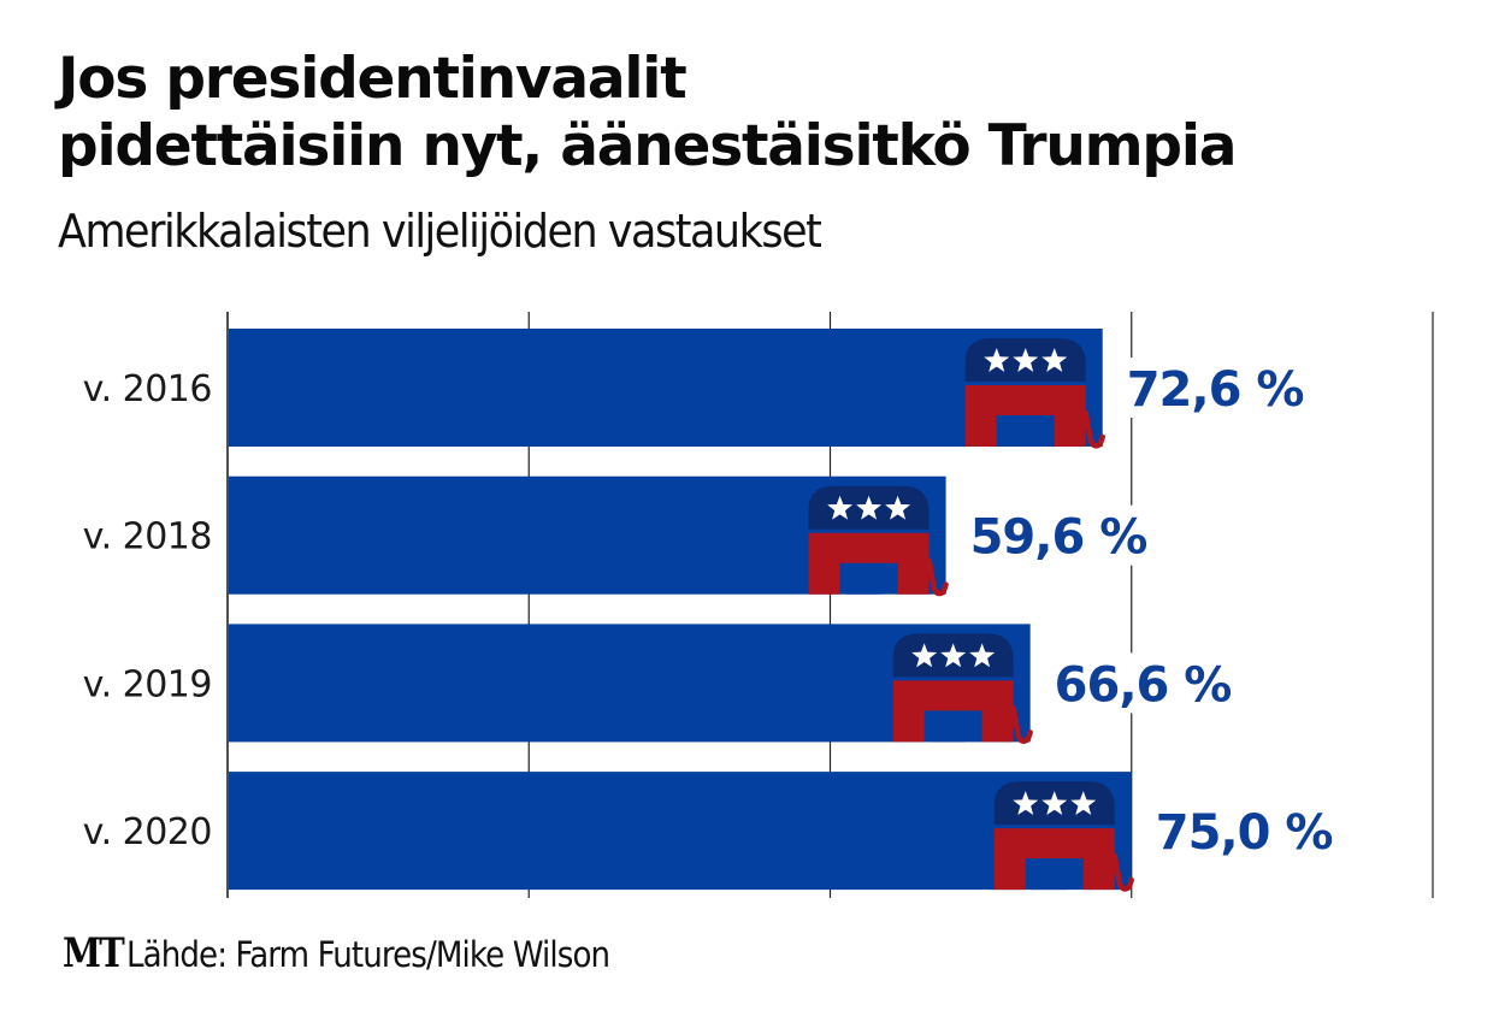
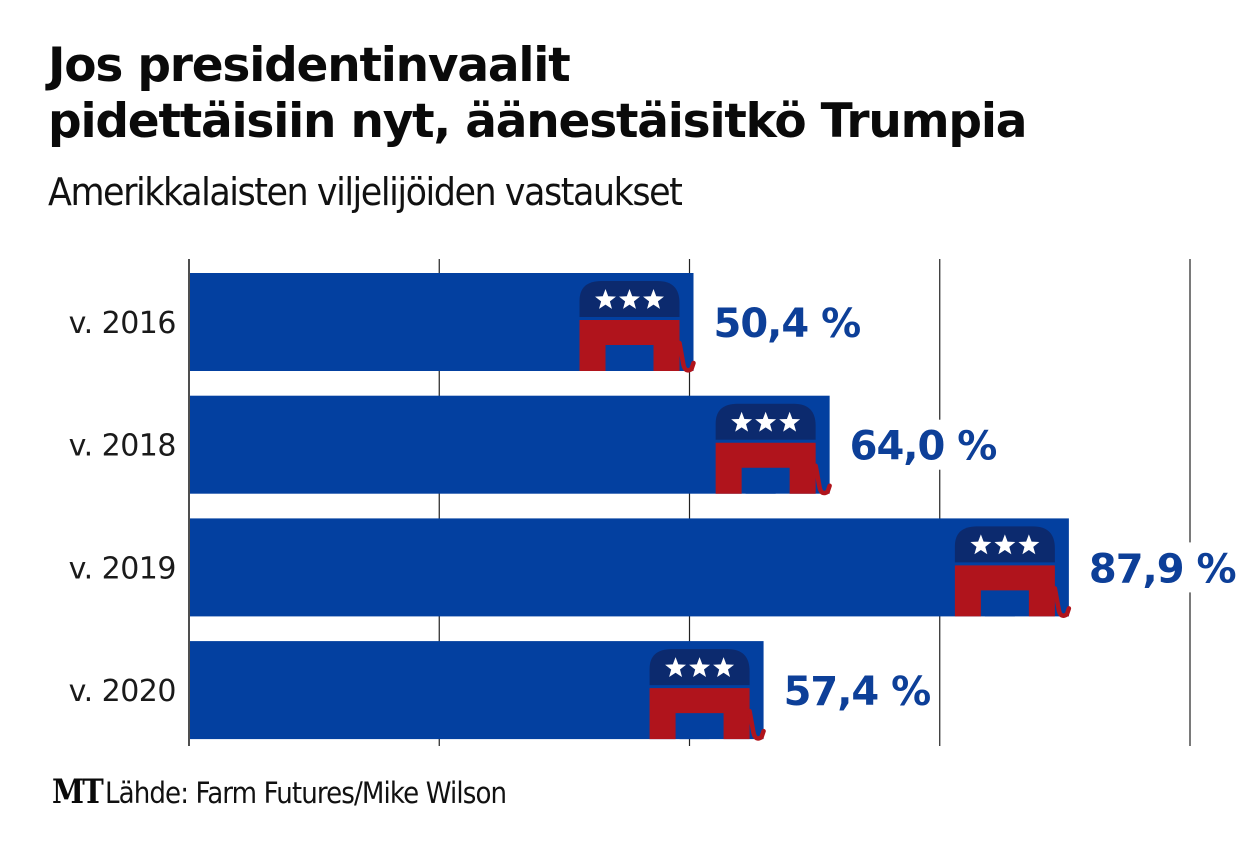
v. 2016: 72,6 -> 50,4
v. 2018: 59,6 -> 64,0
v. 2019: 66,6 -> 87,9
v. 2020: 75,0 -> 57,4
